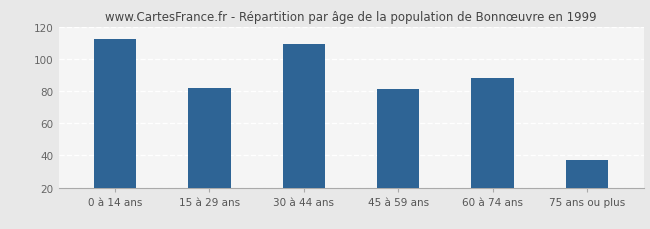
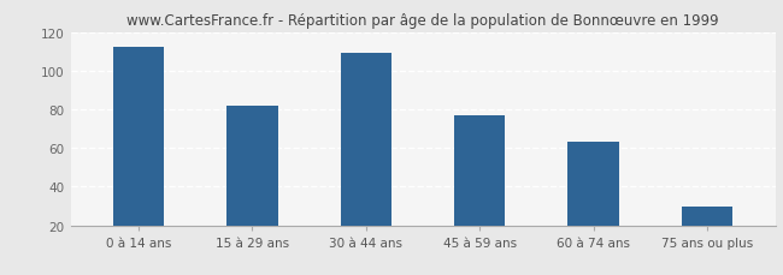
45 à 59 ans: 81 -> 77
60 à 74 ans: 88 -> 63
75 ans ou plus: 37 -> 30
